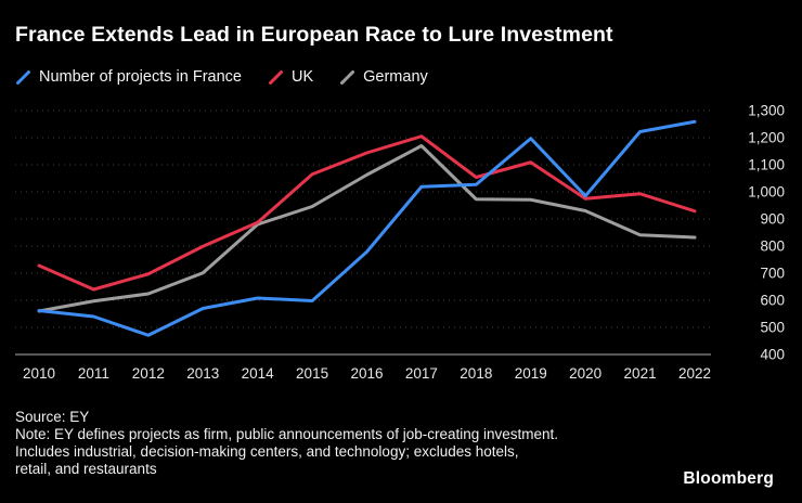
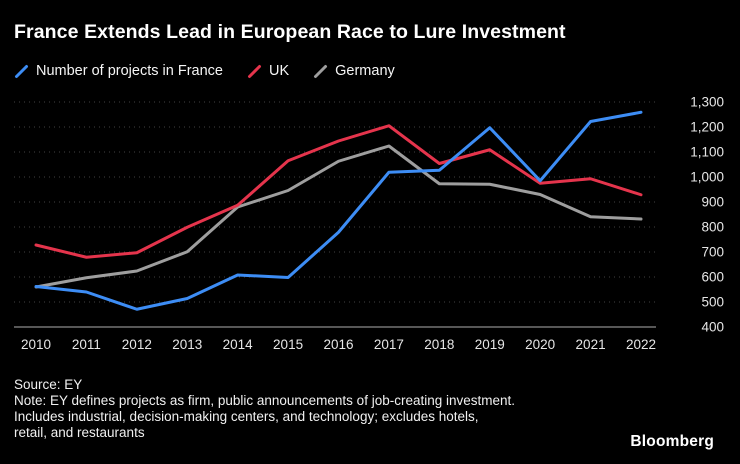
UK/2011: 640 -> 680
Number of projects in France/2013: 570 -> 510
Germany/2017: 1170 -> 1120
